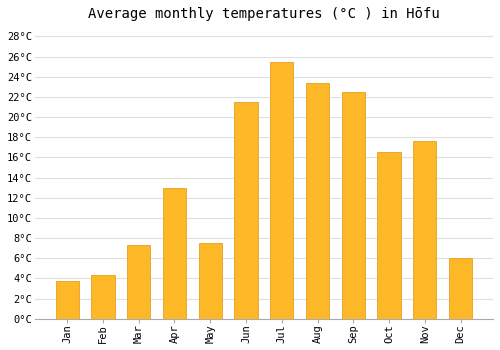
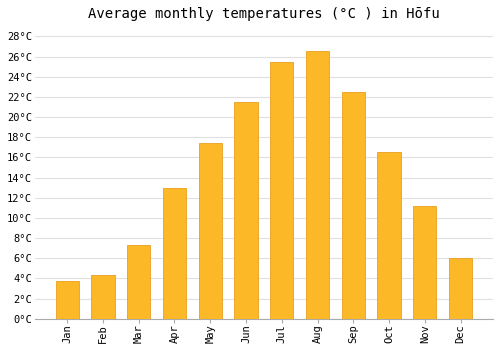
May: 7.5°C -> 17.4°C
Aug: 23.4°C -> 26.5°C
Nov: 17.6°C -> 11.2°C
